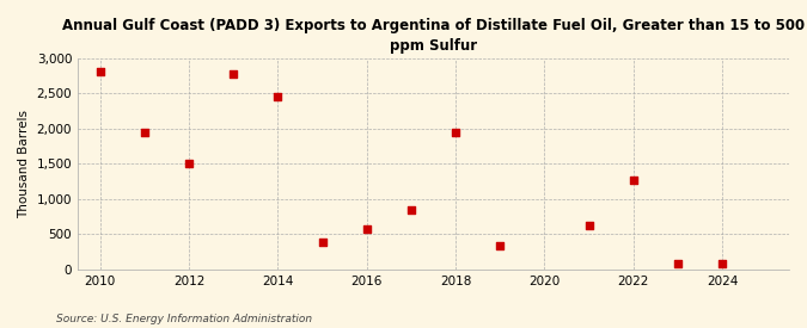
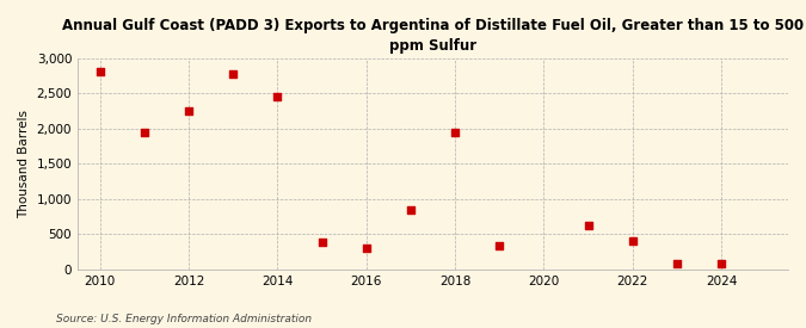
2012: 1,500 -> 2,260
2016: 570 -> 300
2022: 1,270 -> 400
